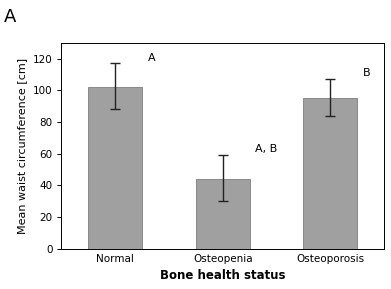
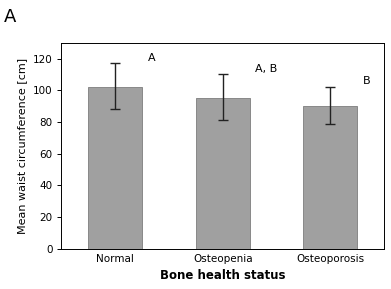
Osteopenia: 44 -> 95
Osteoporosis: 95 -> 90
